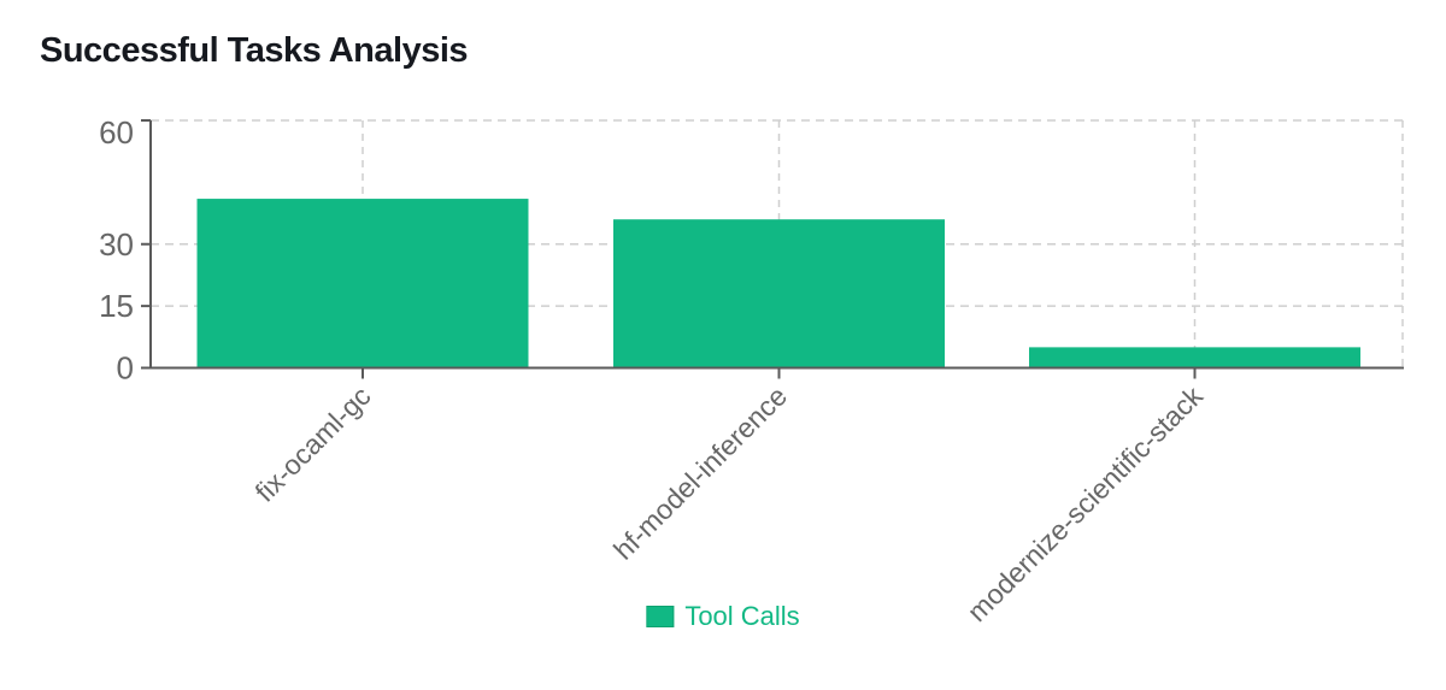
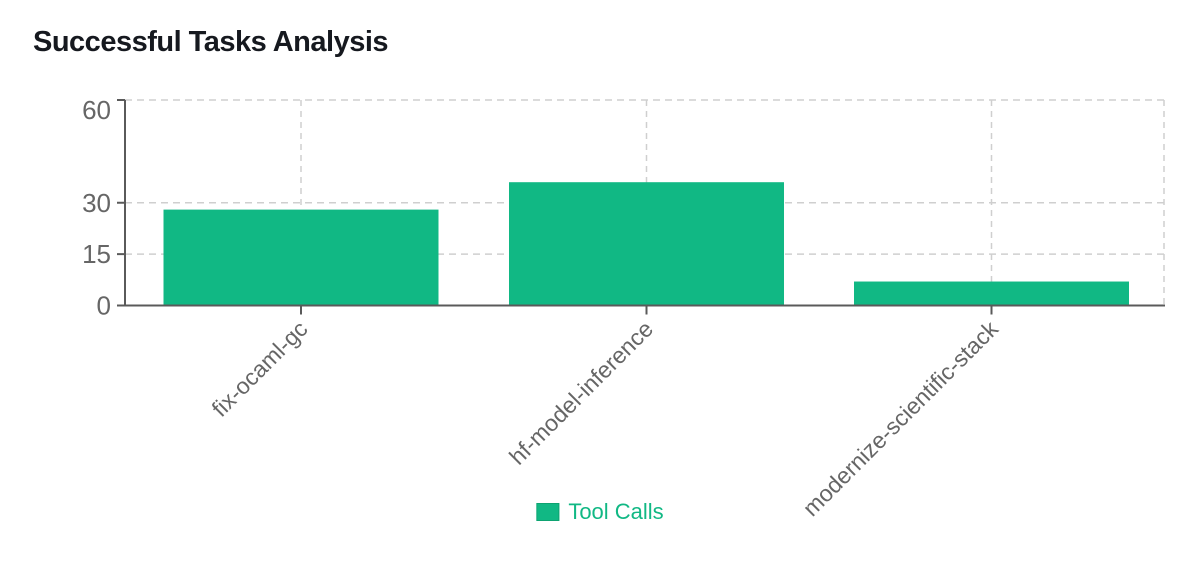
fix-ocaml-gc: 41 -> 28
modernize-scientific-stack: 5 -> 7
